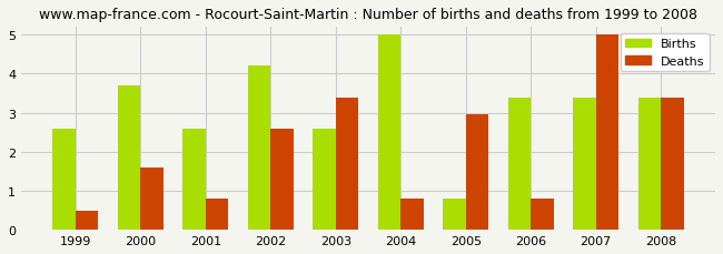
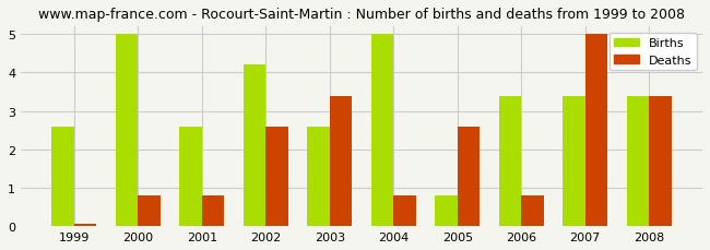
Deaths/1999: 0.50 -> 0.05
Births/2000: 3.7 -> 5.0
Deaths/2000: 1.60 -> 0.80
Deaths/2005: 2.95 -> 2.60
